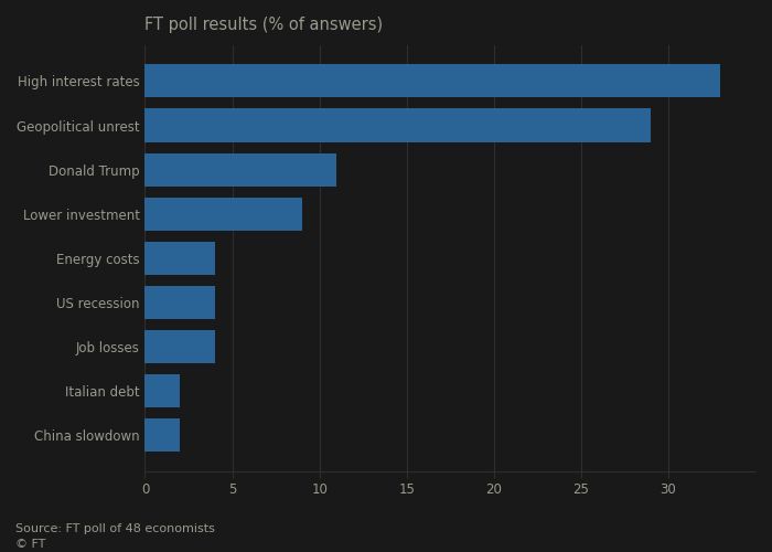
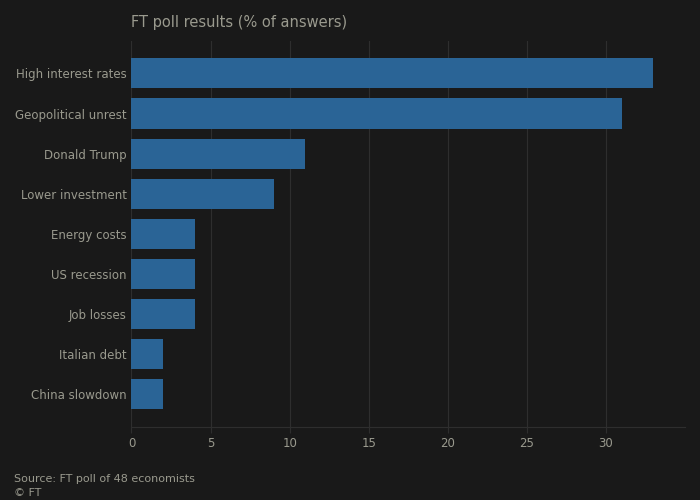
Geopolitical unrest: 29 -> 31
